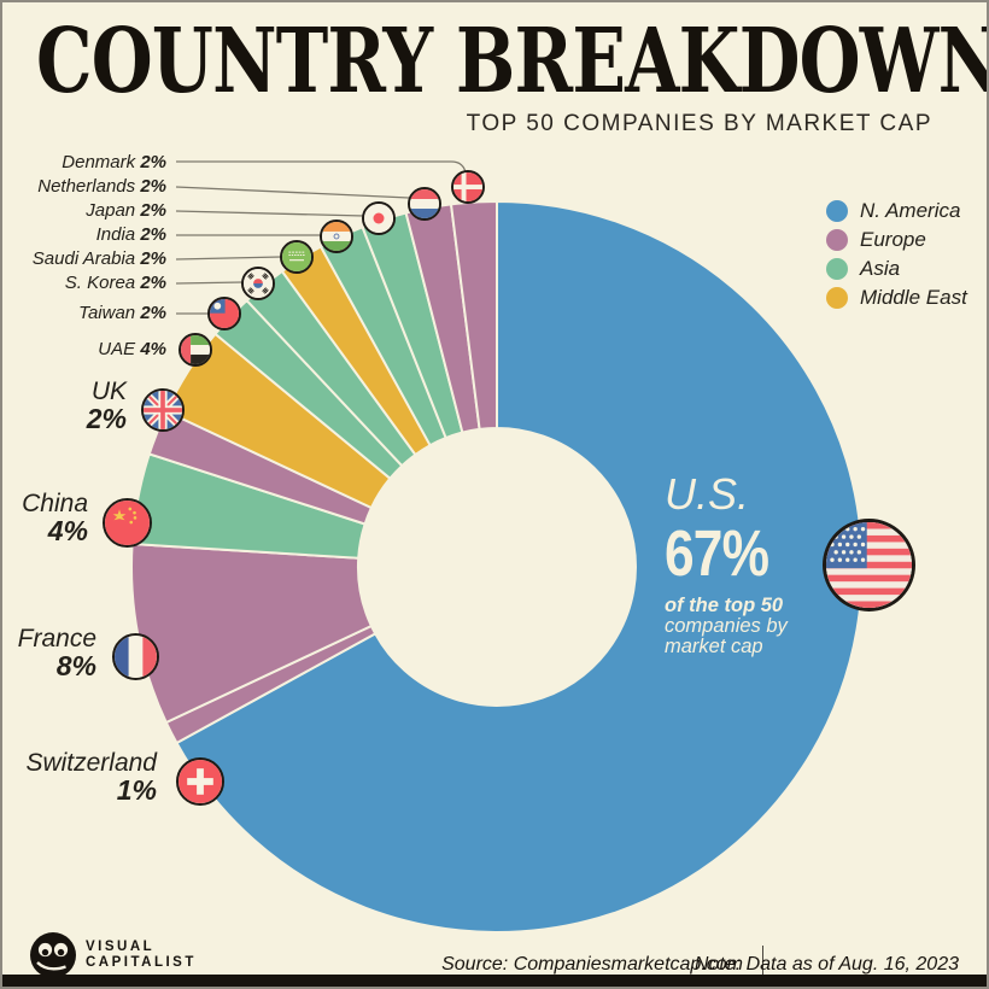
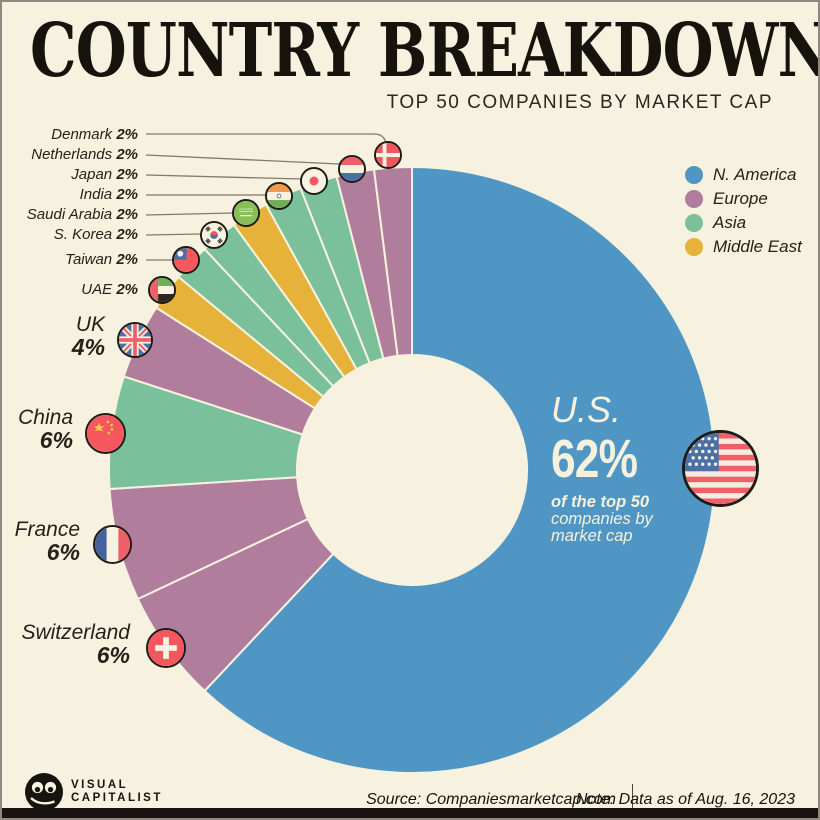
U.S.: 67% -> 62%
Switzerland: 1% -> 6%
France: 8% -> 6%
China: 4% -> 6%
UK: 2% -> 4%
UAE: 4% -> 2%
